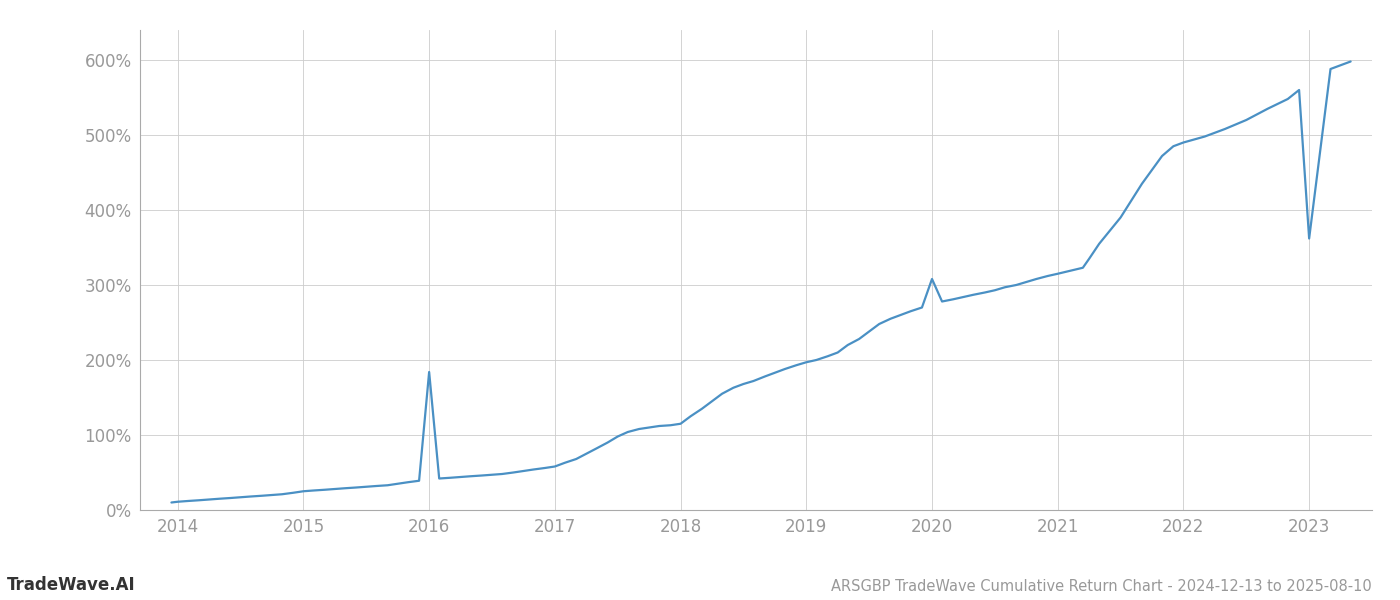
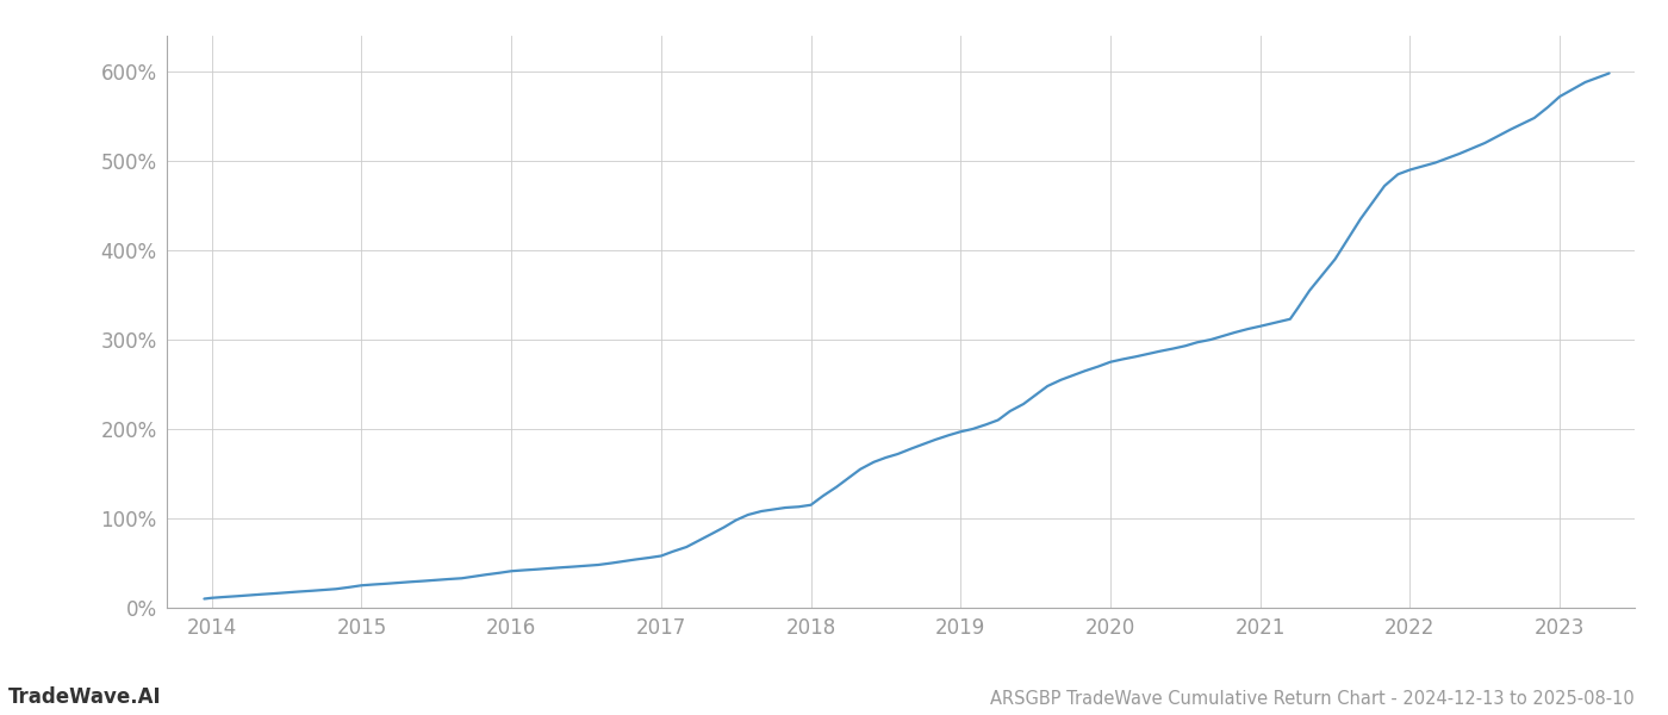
2016: 184% -> 41%
2020: 308% -> 275%
2023: 362% -> 572%
